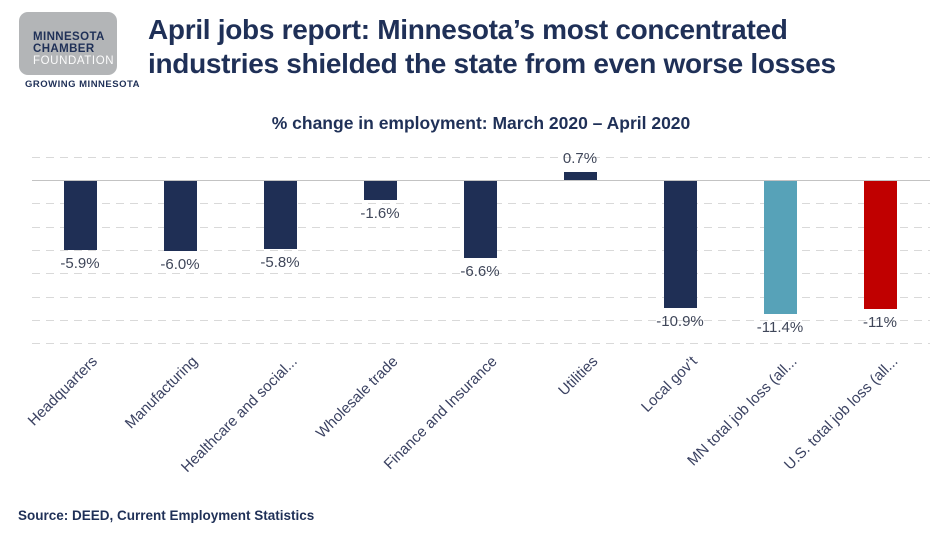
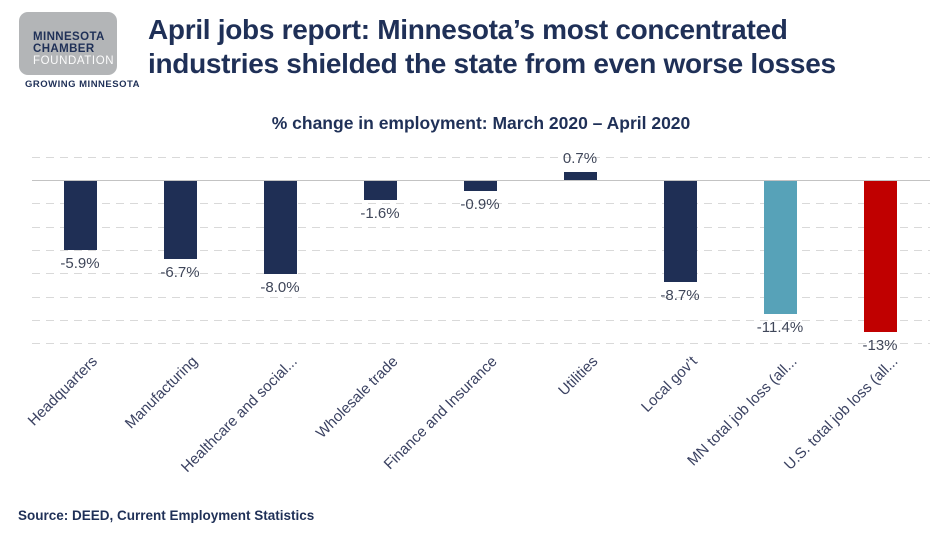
Manufacturing: -6.0% -> -6.7%
Healthcare and social...: -5.8% -> -8.0%
Finance and Insurance: -6.6% -> -0.9%
Local gov’t: -10.9% -> -8.7%
U.S. total job loss (all...: -11% -> -13%
